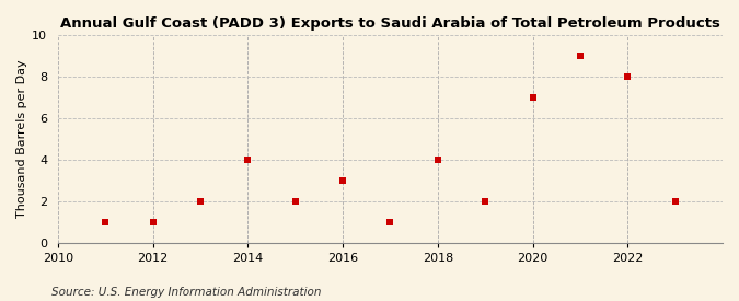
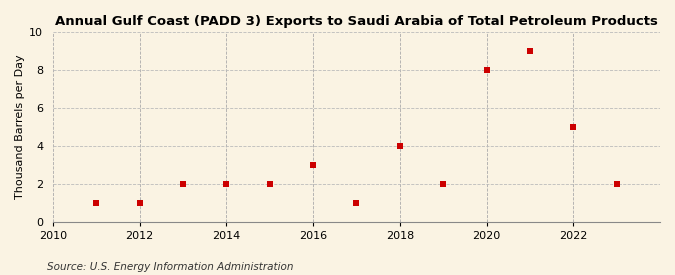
2014: 4 -> 2
2020: 7 -> 8
2022: 8 -> 5
